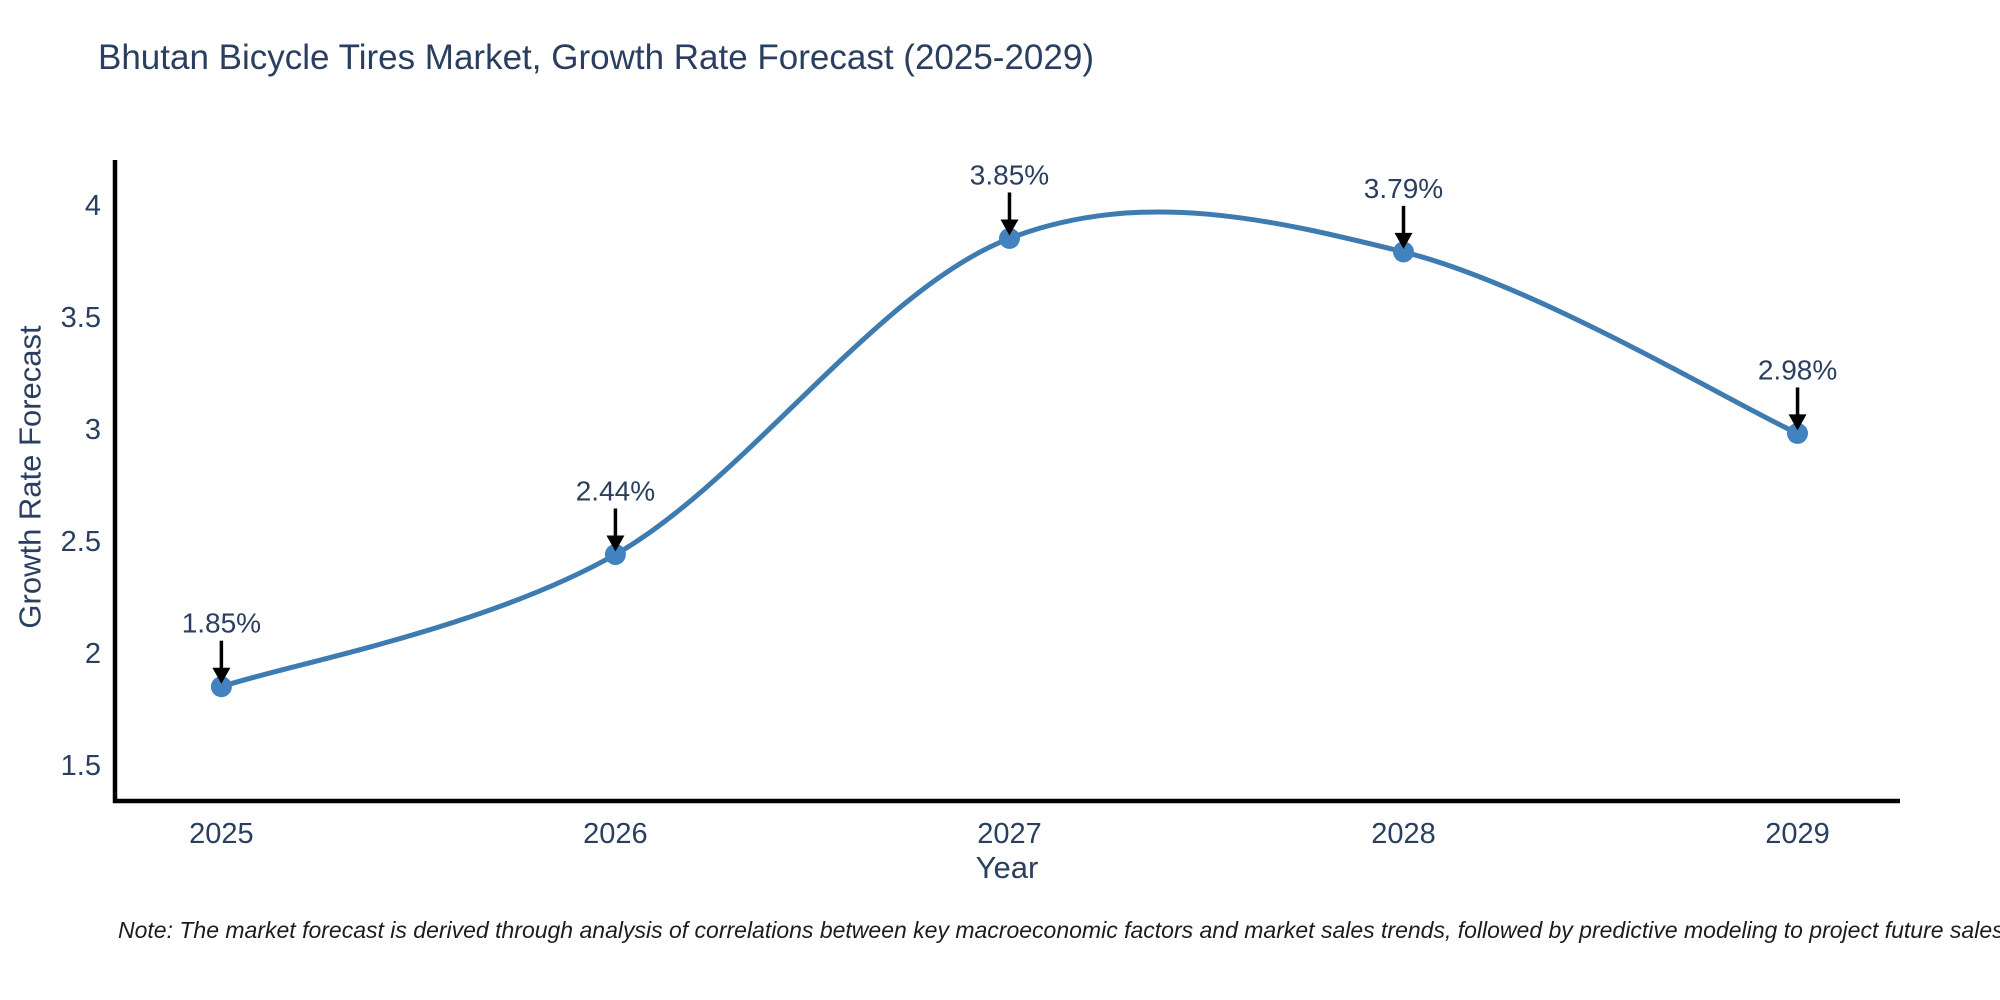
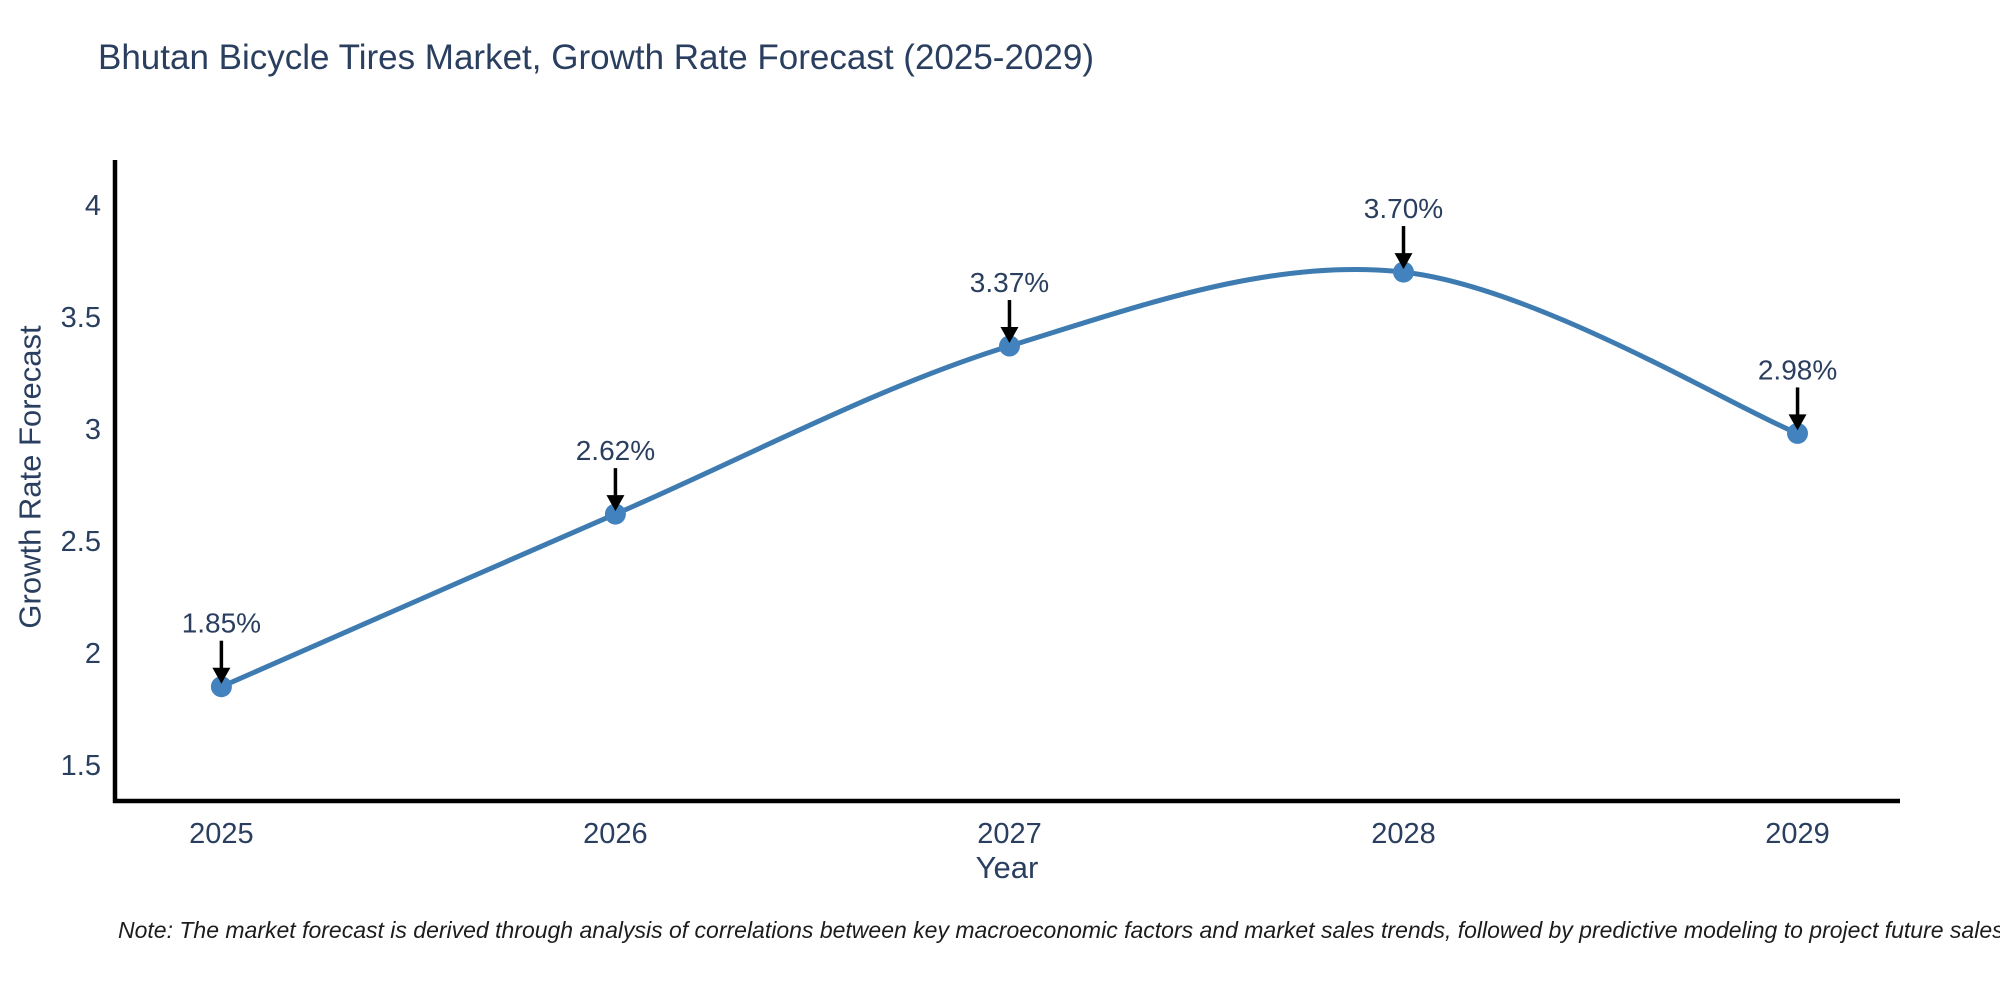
2026: 2.44% -> 2.62%
2027: 3.85% -> 3.37%
2028: 3.79% -> 3.70%
